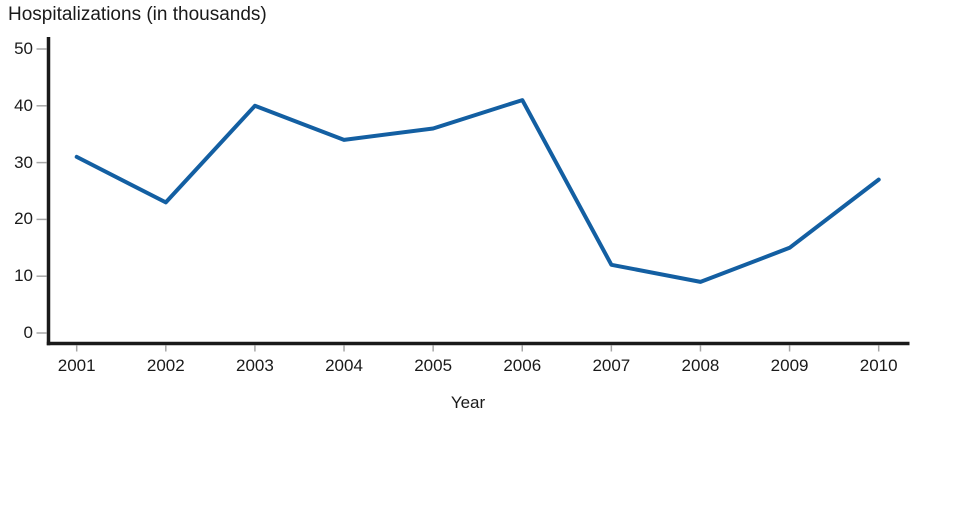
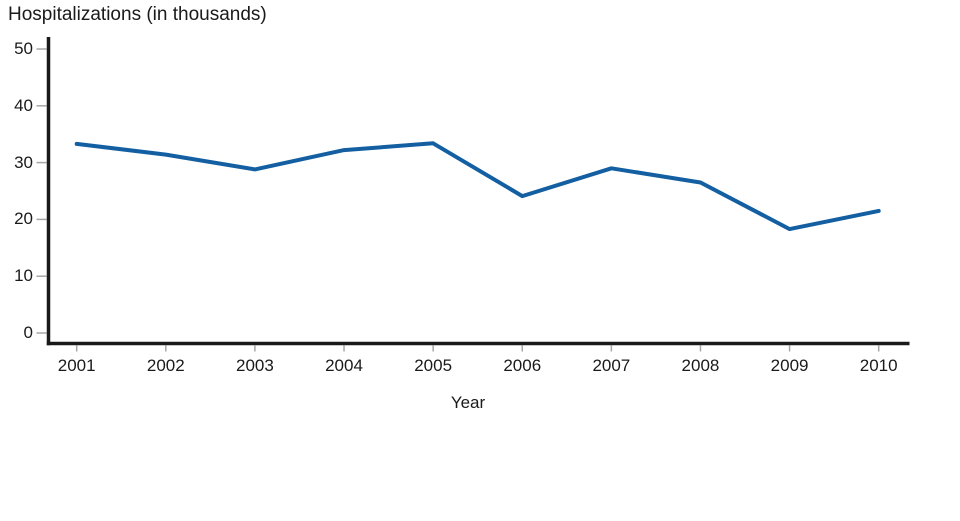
2001: 31 -> 33
2002: 23 -> 31
2003: 40 -> 29
2004: 34 -> 32
2005: 36 -> 33
2006: 41 -> 24
2007: 12 -> 29
2008: 9 -> 26
2009: 15 -> 18
2010: 27 -> 22
